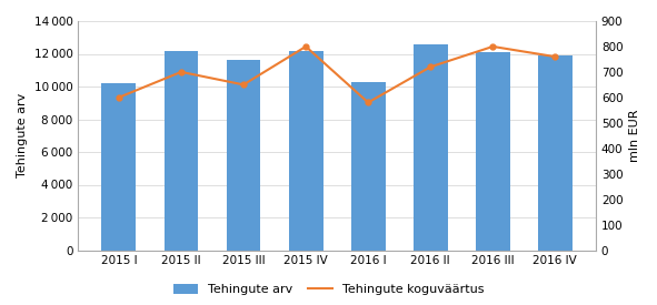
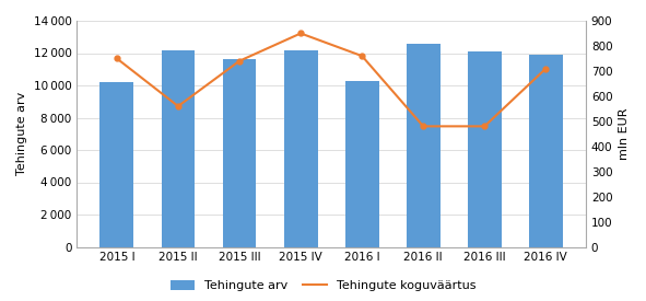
Tehingute koguväärtus/2015 I: 600 -> 750
Tehingute koguväärtus/2015 II: 700 -> 560
Tehingute koguväärtus/2015 III: 650 -> 740
Tehingute koguväärtus/2015 IV: 800 -> 850
Tehingute koguväärtus/2016 I: 580 -> 760
Tehingute koguväärtus/2016 II: 720 -> 480
Tehingute koguväärtus/2016 III: 800 -> 480
Tehingute koguväärtus/2016 IV: 760 -> 710
